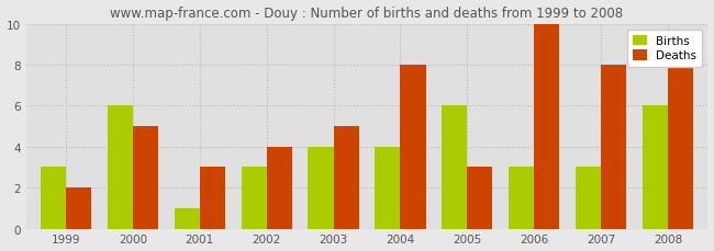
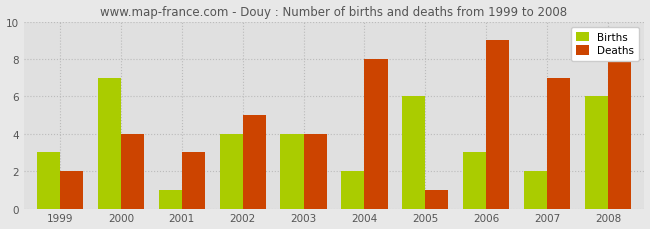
Births/2000: 6 -> 7
Deaths/2000: 5 -> 4
Births/2002: 3 -> 4
Deaths/2002: 4 -> 5
Deaths/2003: 5 -> 4
Births/2004: 4 -> 2
Deaths/2005: 3 -> 1
Deaths/2006: 10 -> 9
Births/2007: 3 -> 2
Deaths/2007: 8 -> 7
